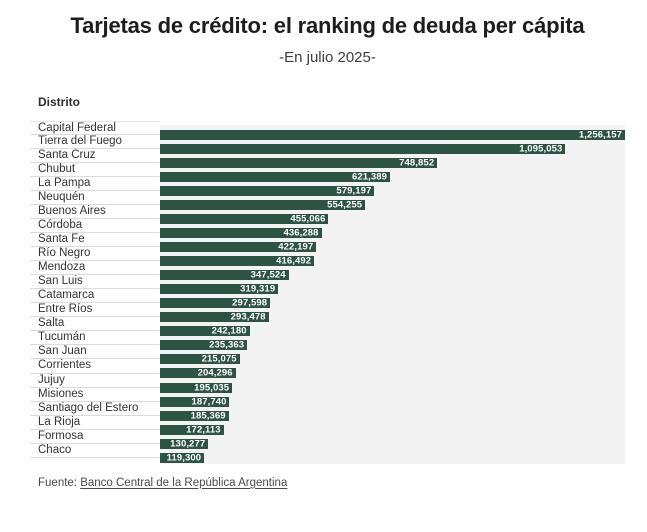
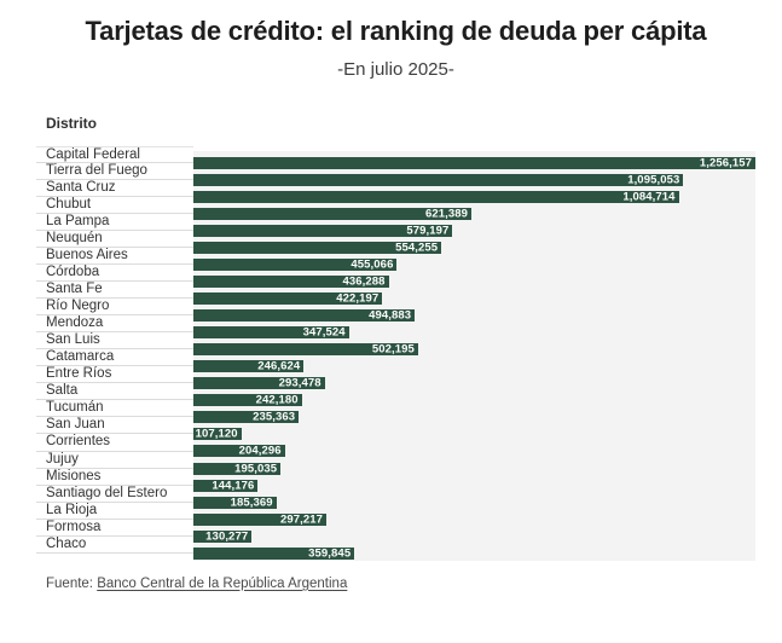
Santa Cruz: 748,852 -> 1,084,714
Río Negro: 416,492 -> 494,883
San Luis: 319,319 -> 502,195
Catamarca: 297,598 -> 246,624
San Juan: 215,075 -> 107,120
Misiones: 187,740 -> 144,176
La Rioja: 172,113 -> 297,217
Chaco: 119,300 -> 359,845
